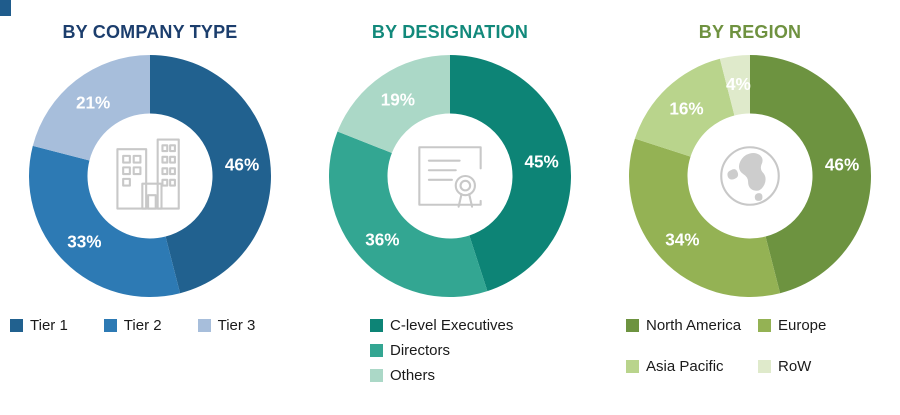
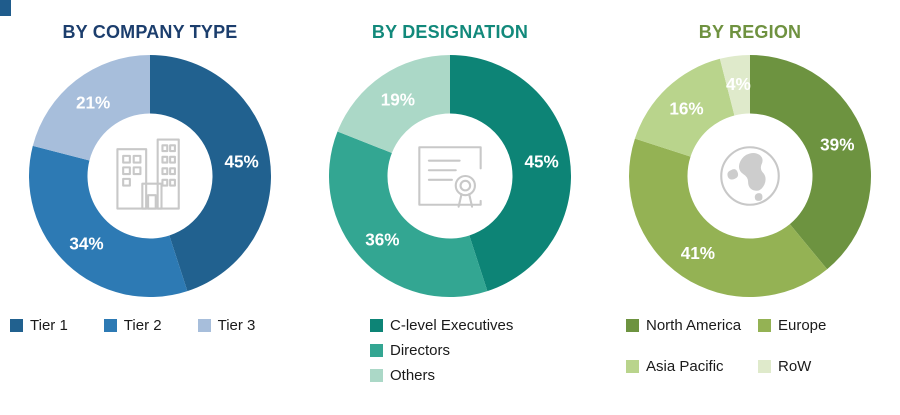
BY COMPANY TYPE/Tier 1: 46% -> 45%
BY COMPANY TYPE/Tier 2: 33% -> 34%
BY REGION/North America: 46% -> 39%
BY REGION/Europe: 34% -> 41%
